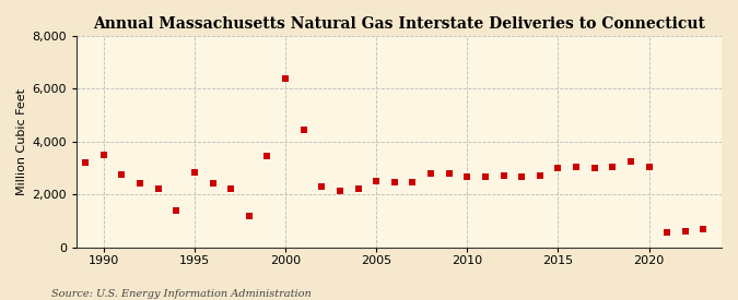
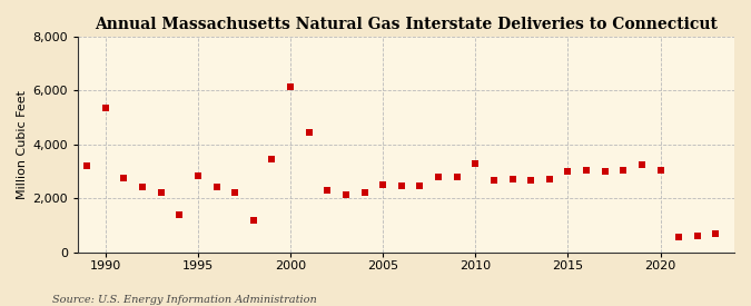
1990: 3,500 -> 5,350
2000: 6,400 -> 6,150
2010: 2,650 -> 3,300
